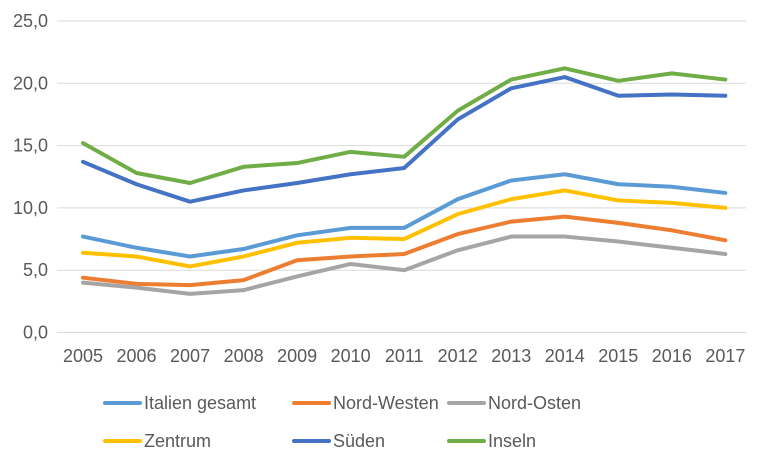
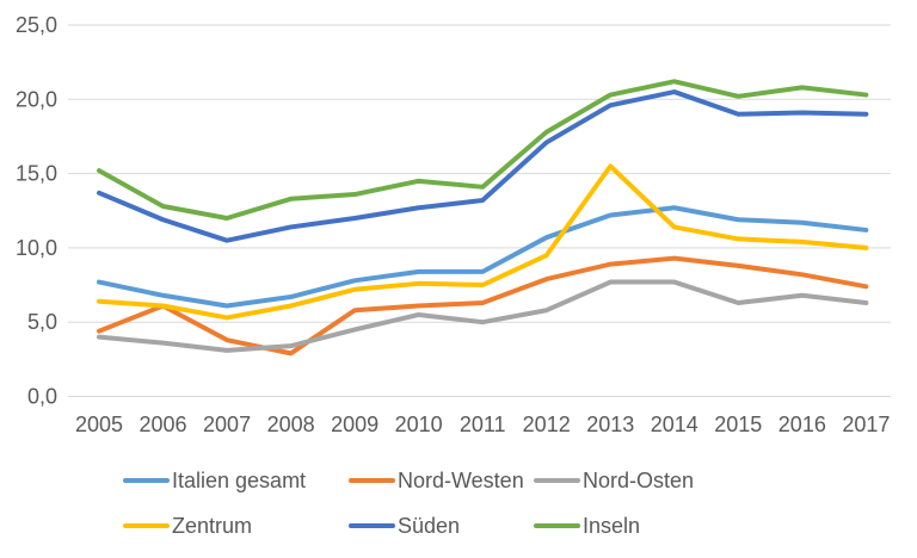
Nord-Westen/2006: 3,9 -> 6,1
Nord-Westen/2008: 4,2 -> 2,9
Nord-Osten/2012: 6,6 -> 5,8
Zentrum/2013: 10,7 -> 15,5
Nord-Osten/2015: 7,3 -> 6,3
